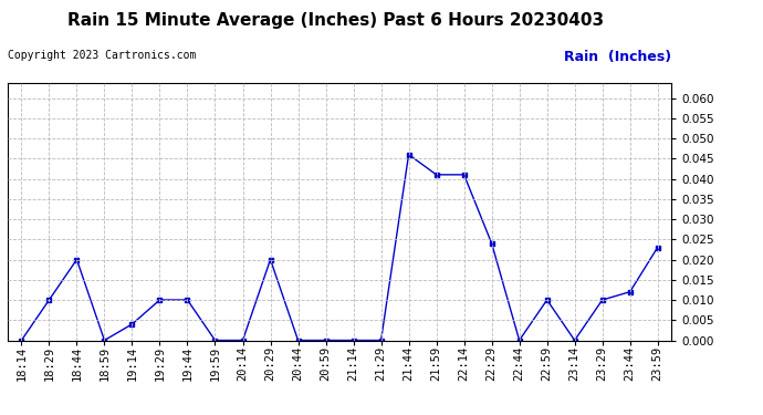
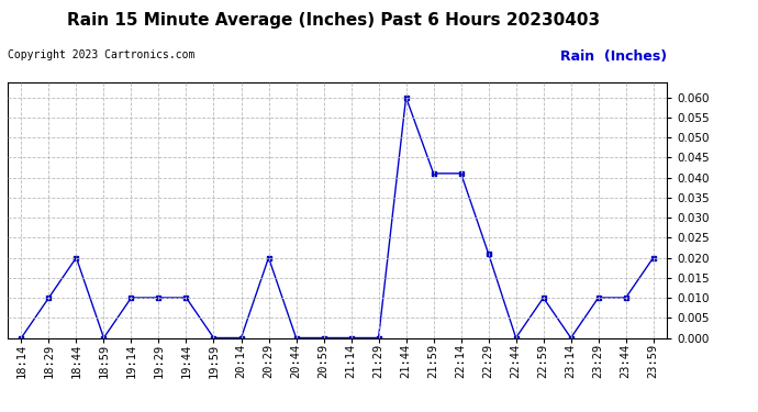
19:14: 0.004 -> 0.010
21:44: 0.046 -> 0.060
22:29: 0.024 -> 0.021
23:44: 0.012 -> 0.010
23:59: 0.023 -> 0.020
